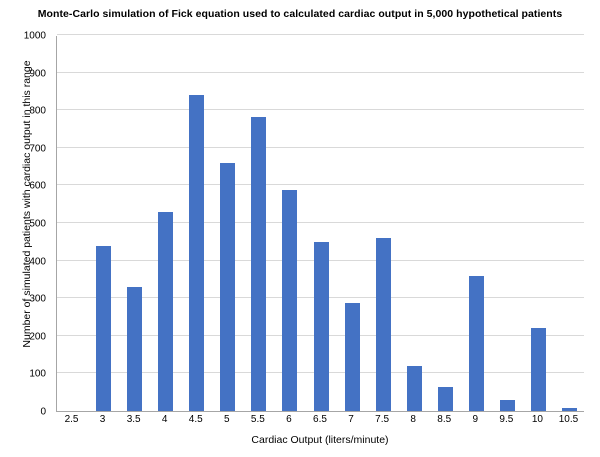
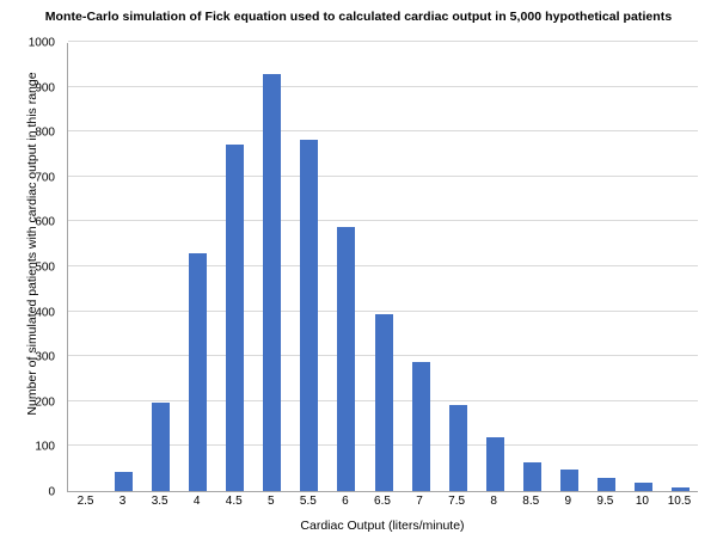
3: 440 -> 40
3.5: 330 -> 200
4.5: 840 -> 770
5: 660 -> 930
6.5: 450 -> 390
7.5: 460 -> 190
9: 360 -> 50
10: 220 -> 20
